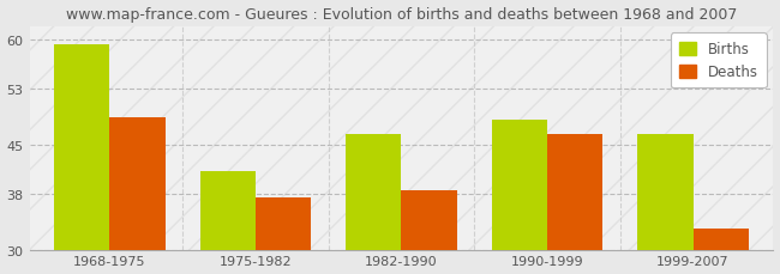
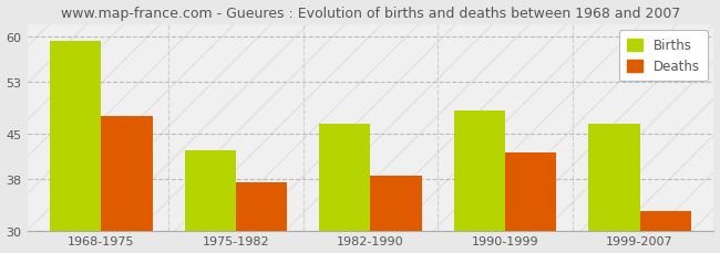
Deaths/1968-1975: 49.0 -> 47.8
Births/1975-1982: 41.2 -> 42.4
Deaths/1990-1999: 46.5 -> 42.0
